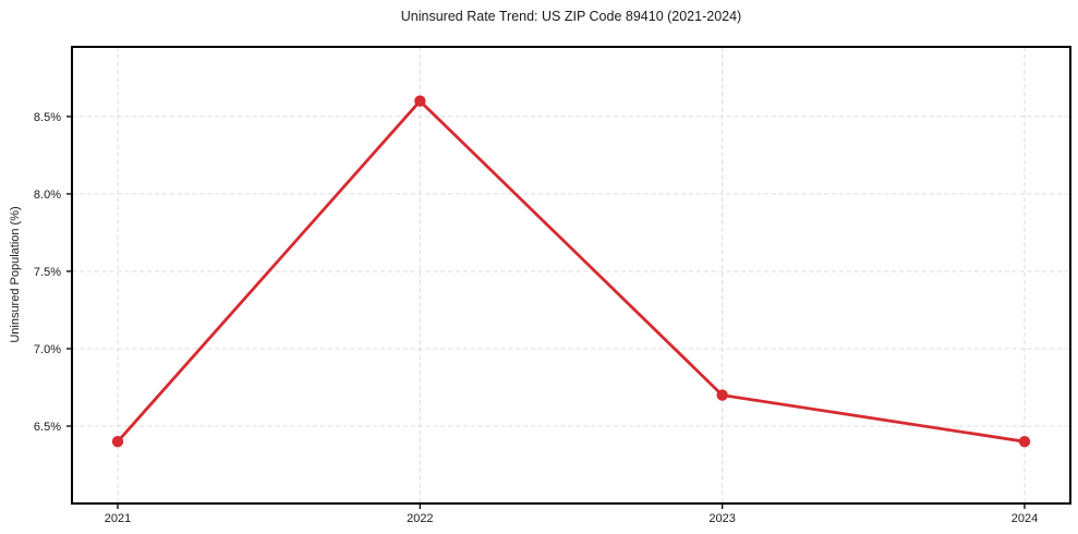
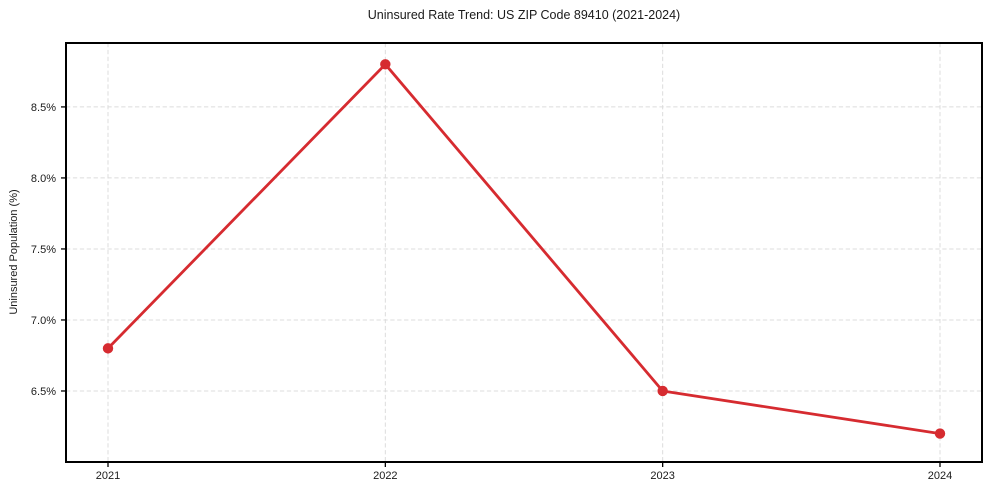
2021: 6.4% -> 6.8%
2022: 8.6% -> 8.8%
2023: 6.7% -> 6.5%
2024: 6.4% -> 6.2%
